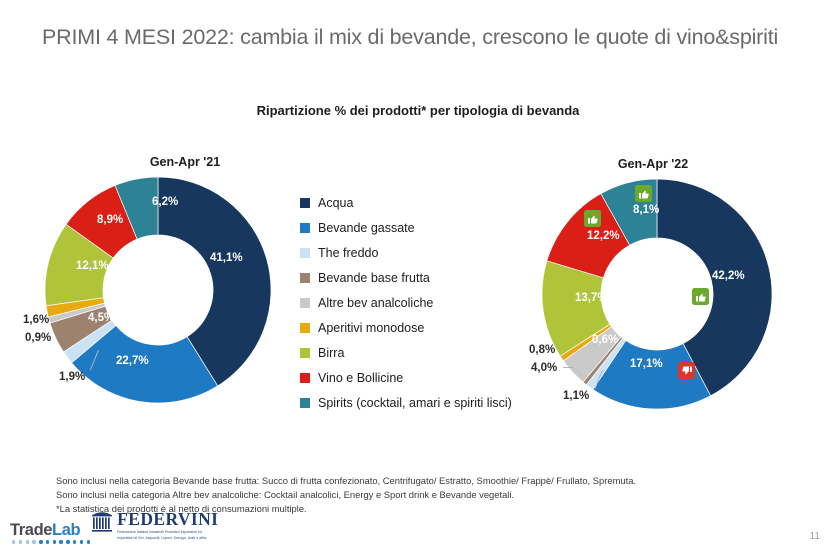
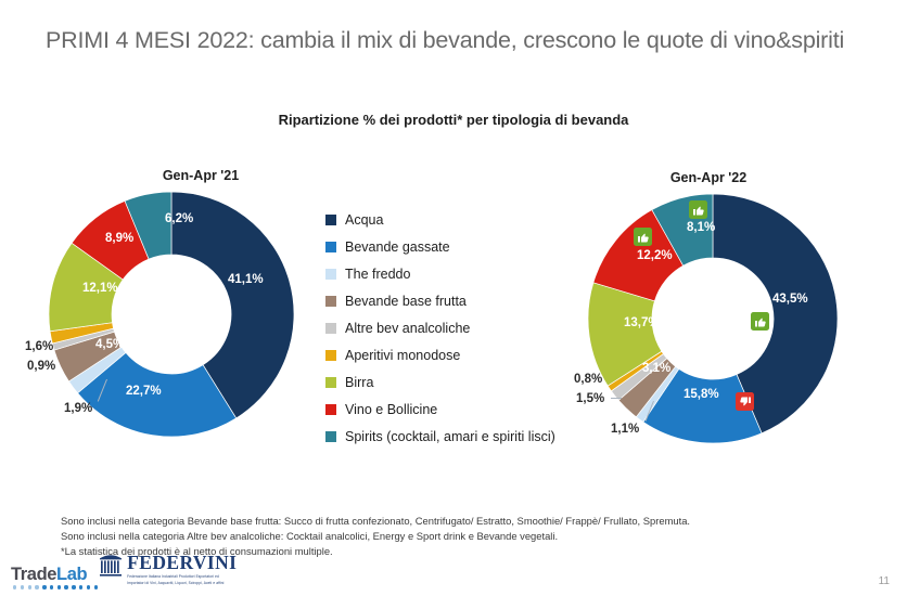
Gen-Apr '22/Acqua: 42,2% -> 43,5%
Gen-Apr '22/Bevande gassate: 17,1% -> 15,8%
Gen-Apr '22/Bevande base frutta: 0,6% -> 3,1%
Gen-Apr '22/Altre bev analcoliche: 4,0% -> 1,5%
